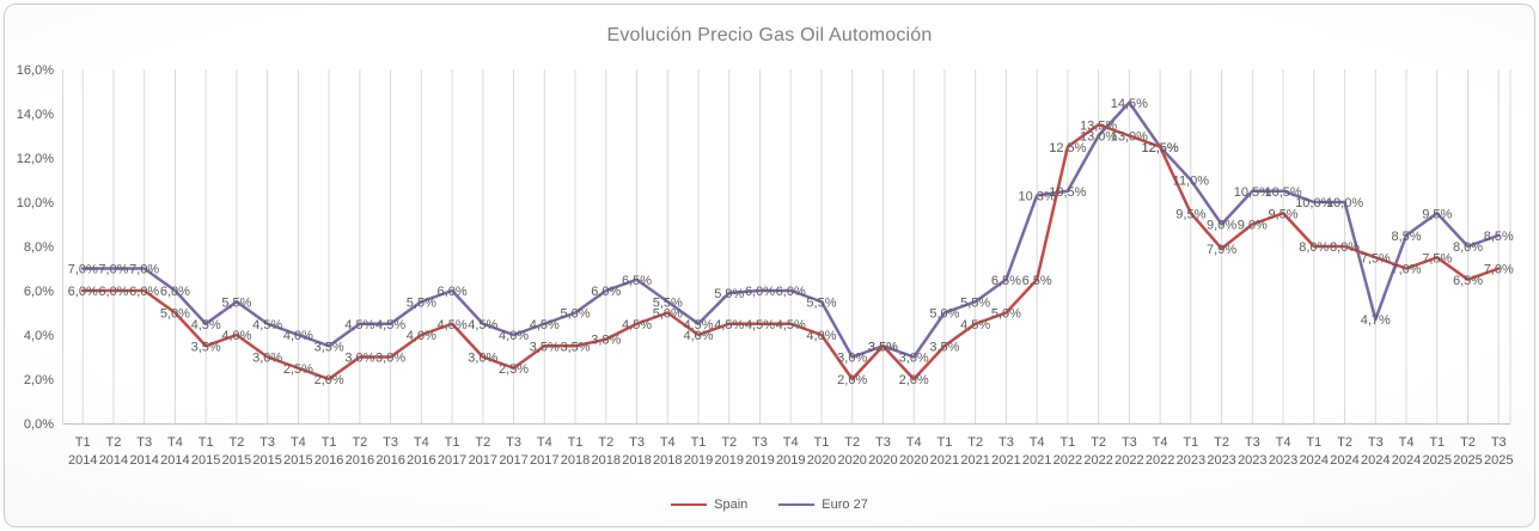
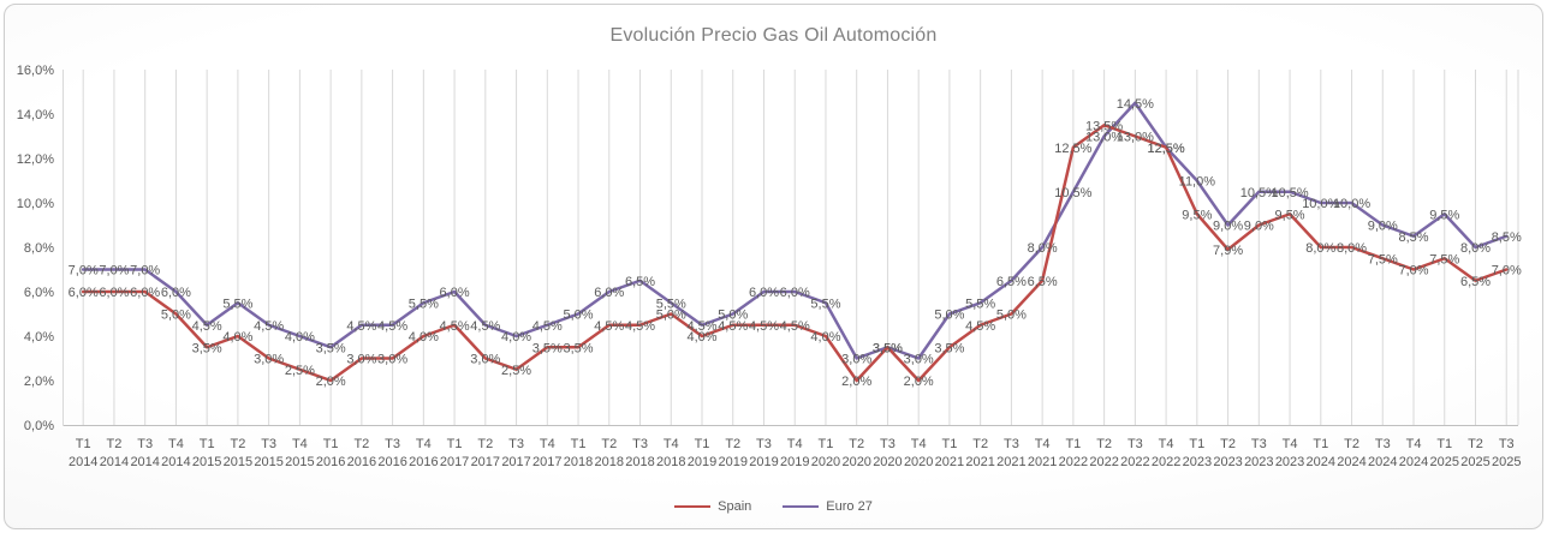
Spain/T2 2018: 3,8% -> 4,5%
Euro 27/T2 2019: 5,9% -> 5,0%
Euro 27/T4 2021: 10,3% -> 8,0%
Euro 27/T3 2024: 4,7% -> 9,0%
